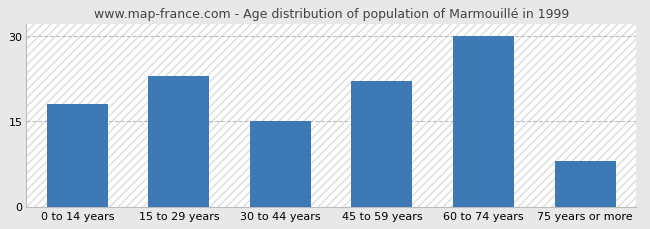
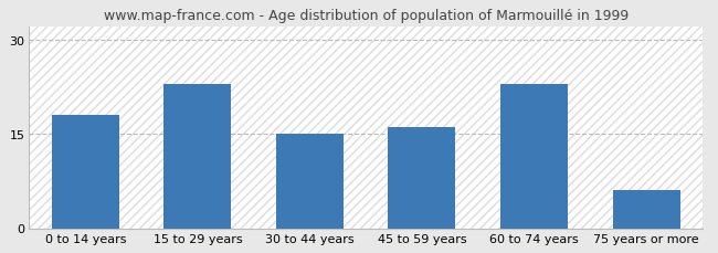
45 to 59 years: 22 -> 16
60 to 74 years: 30 -> 23
75 years or more: 8 -> 6
